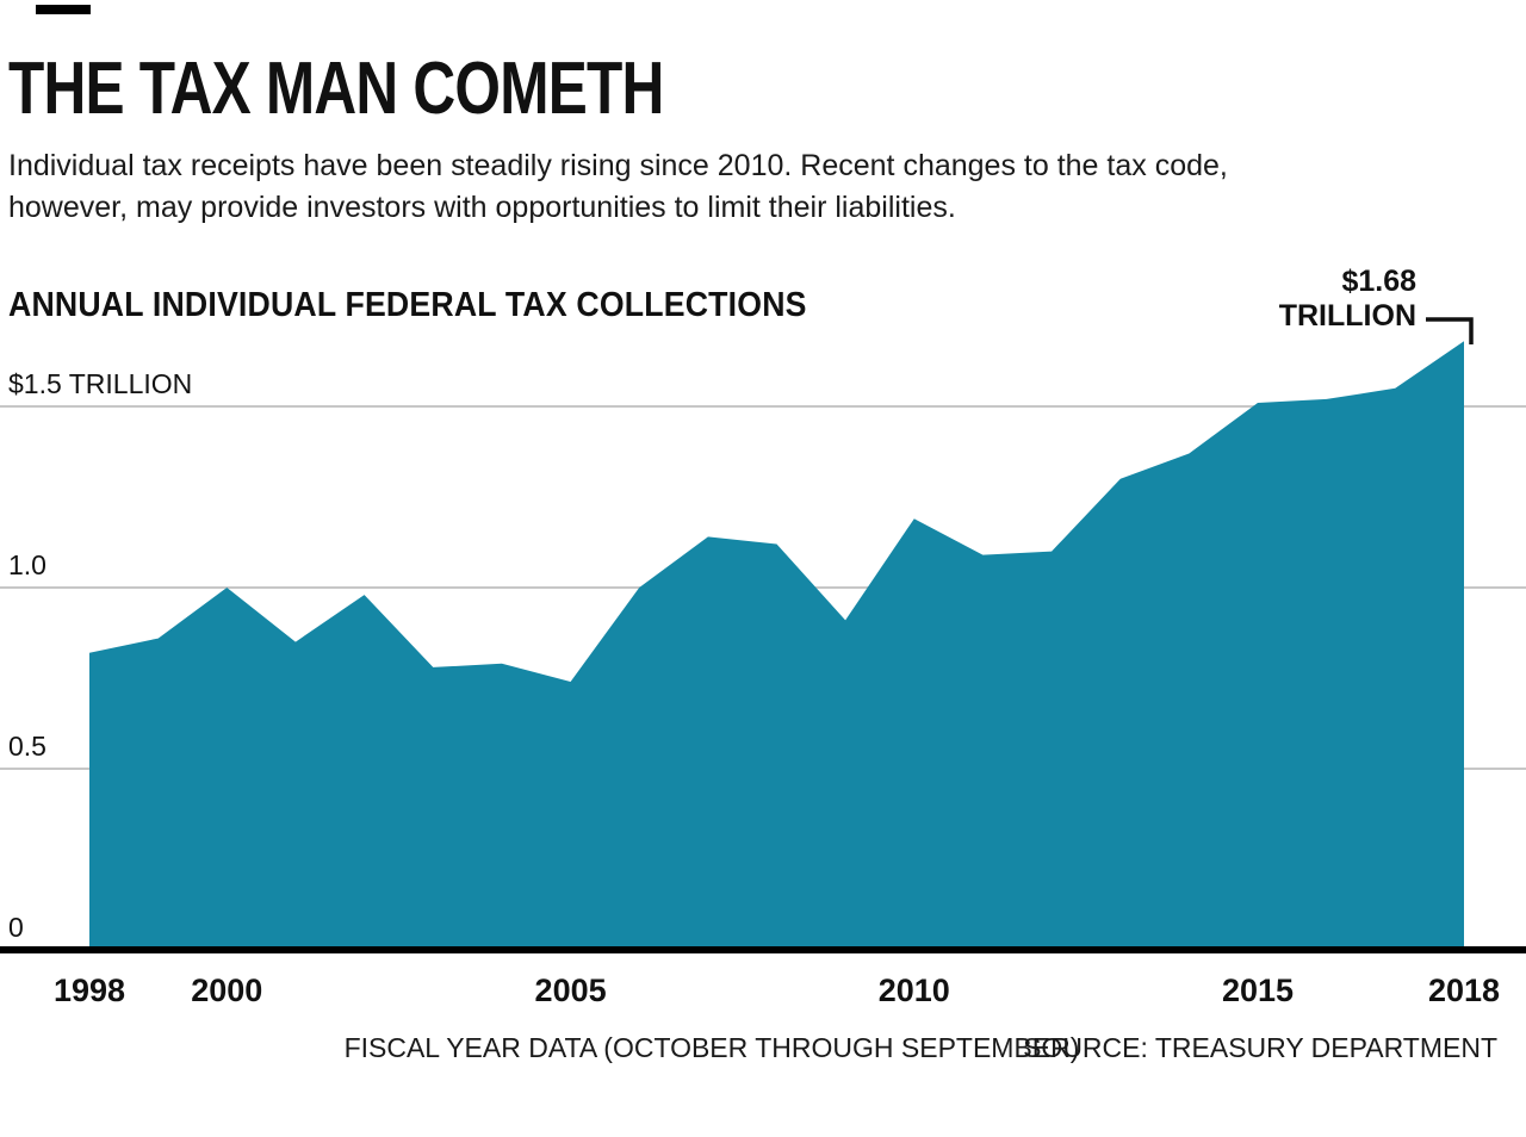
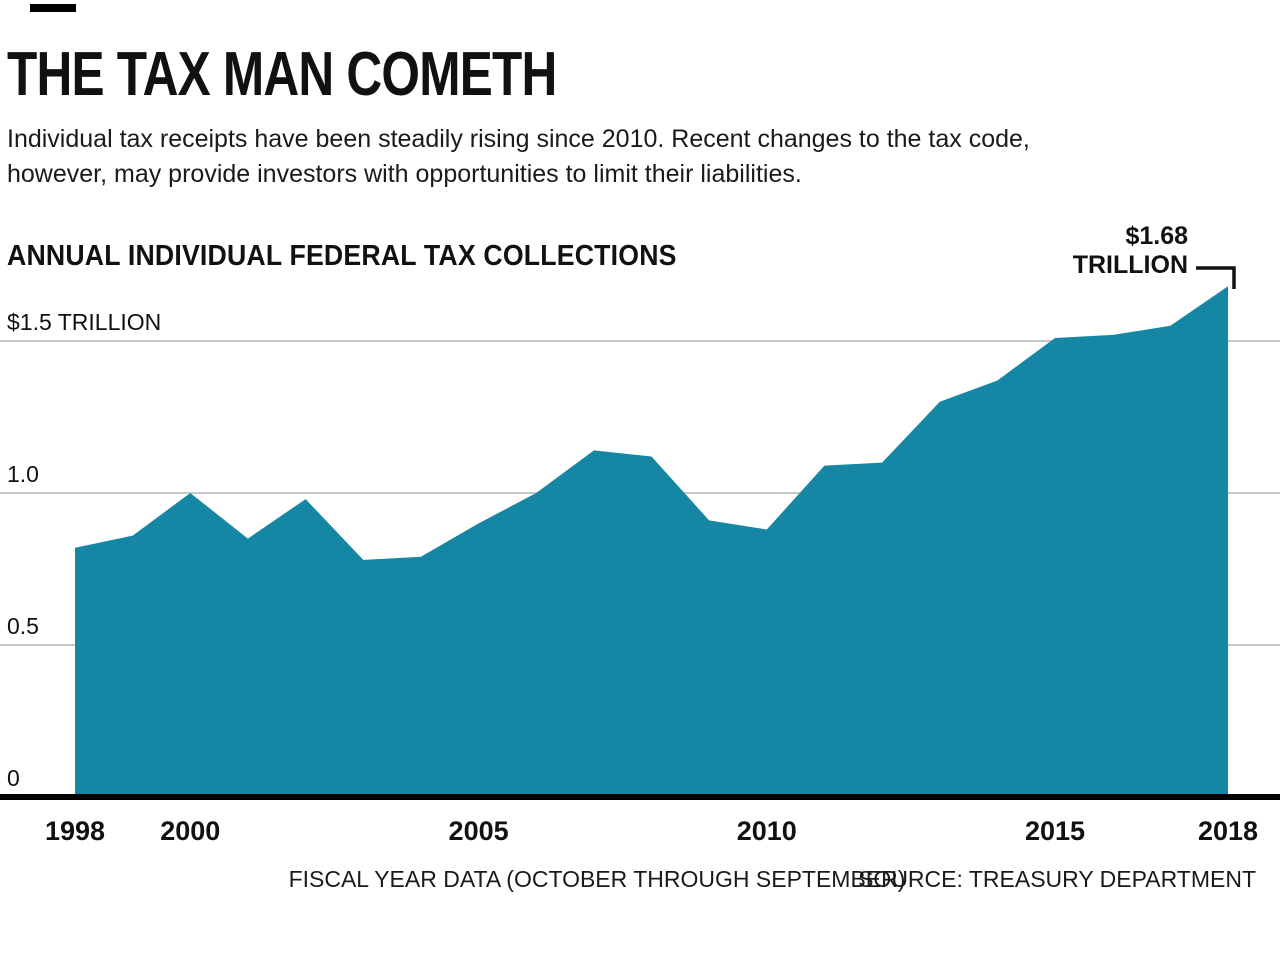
2005: 0.74 -> 0.90
2010: 1.19 -> 0.88
